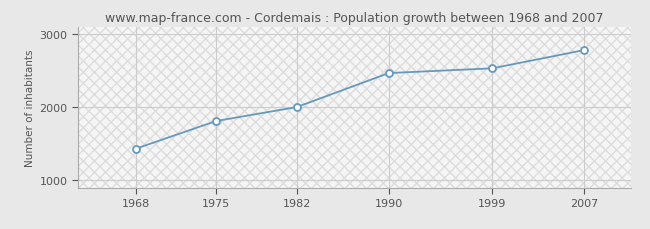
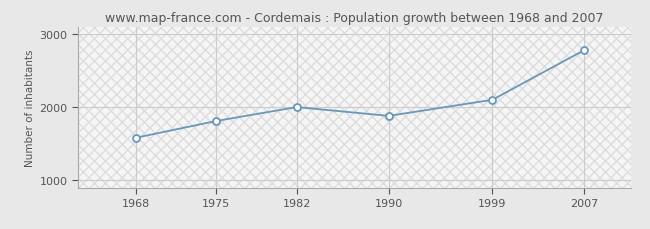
1968: 1430 -> 1580
1990: 2460 -> 1880
1999: 2530 -> 2100
